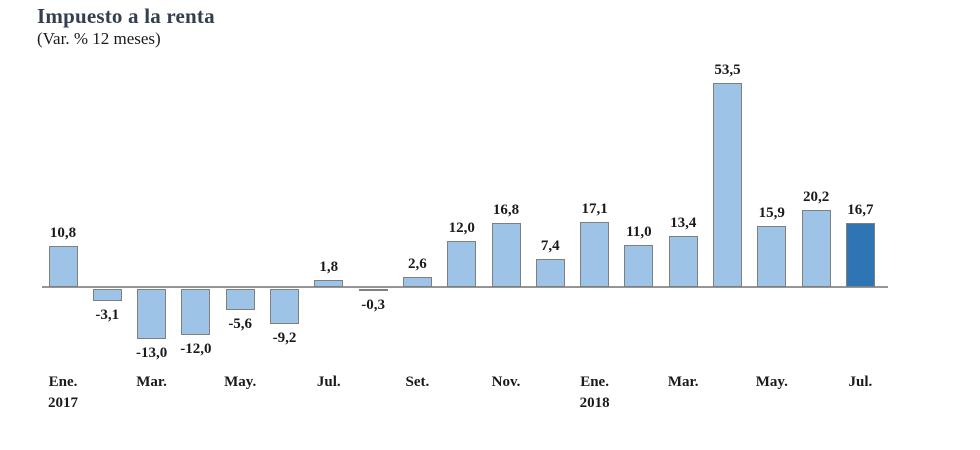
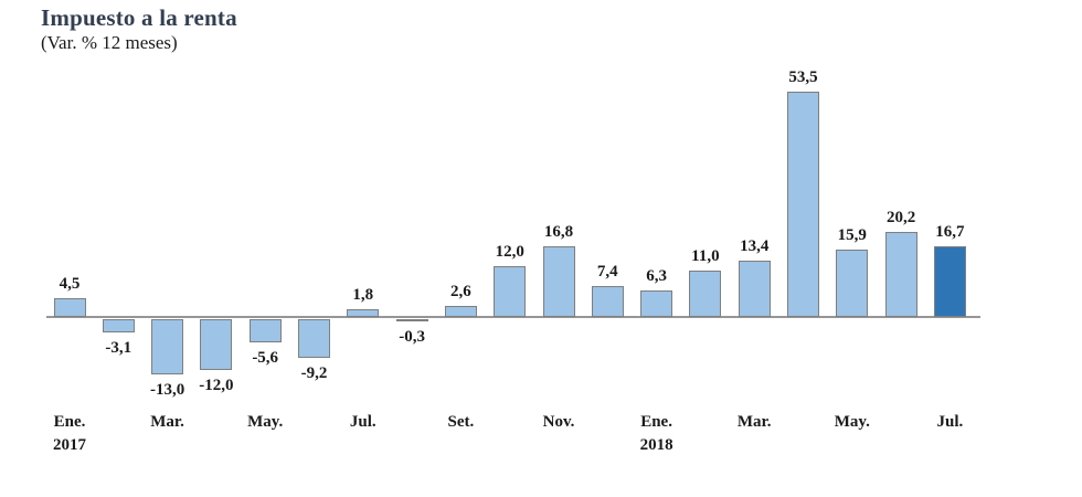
Ene. 2017: 10,8 -> 4,5
Ene. 2018: 17,1 -> 6,3
